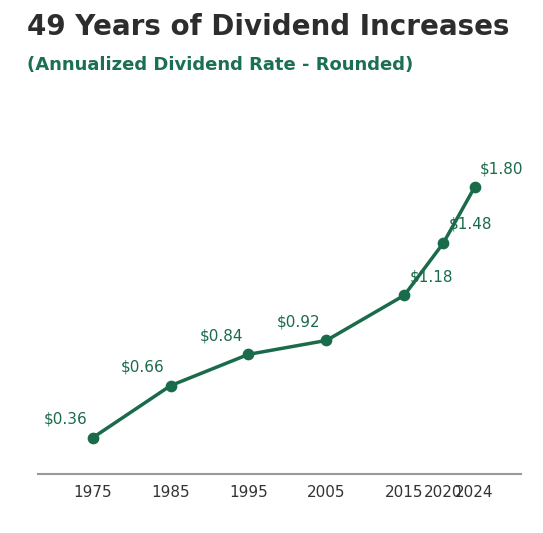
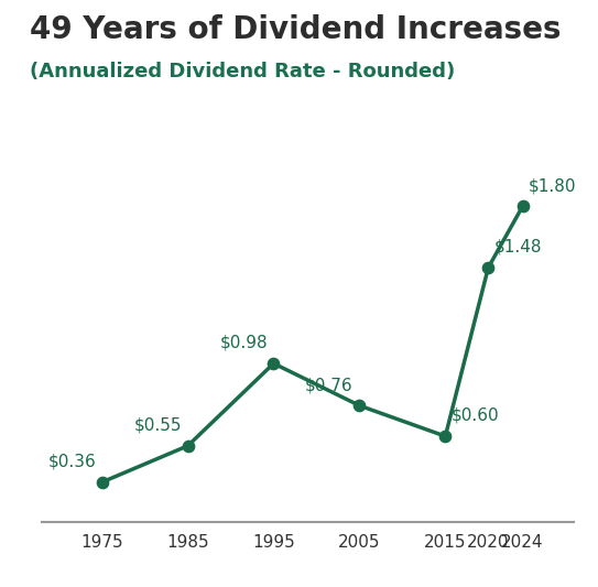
1985: $0.66 -> $0.55
1995: $0.84 -> $0.98
2005: $0.92 -> $0.76
2015: $1.18 -> $0.60
